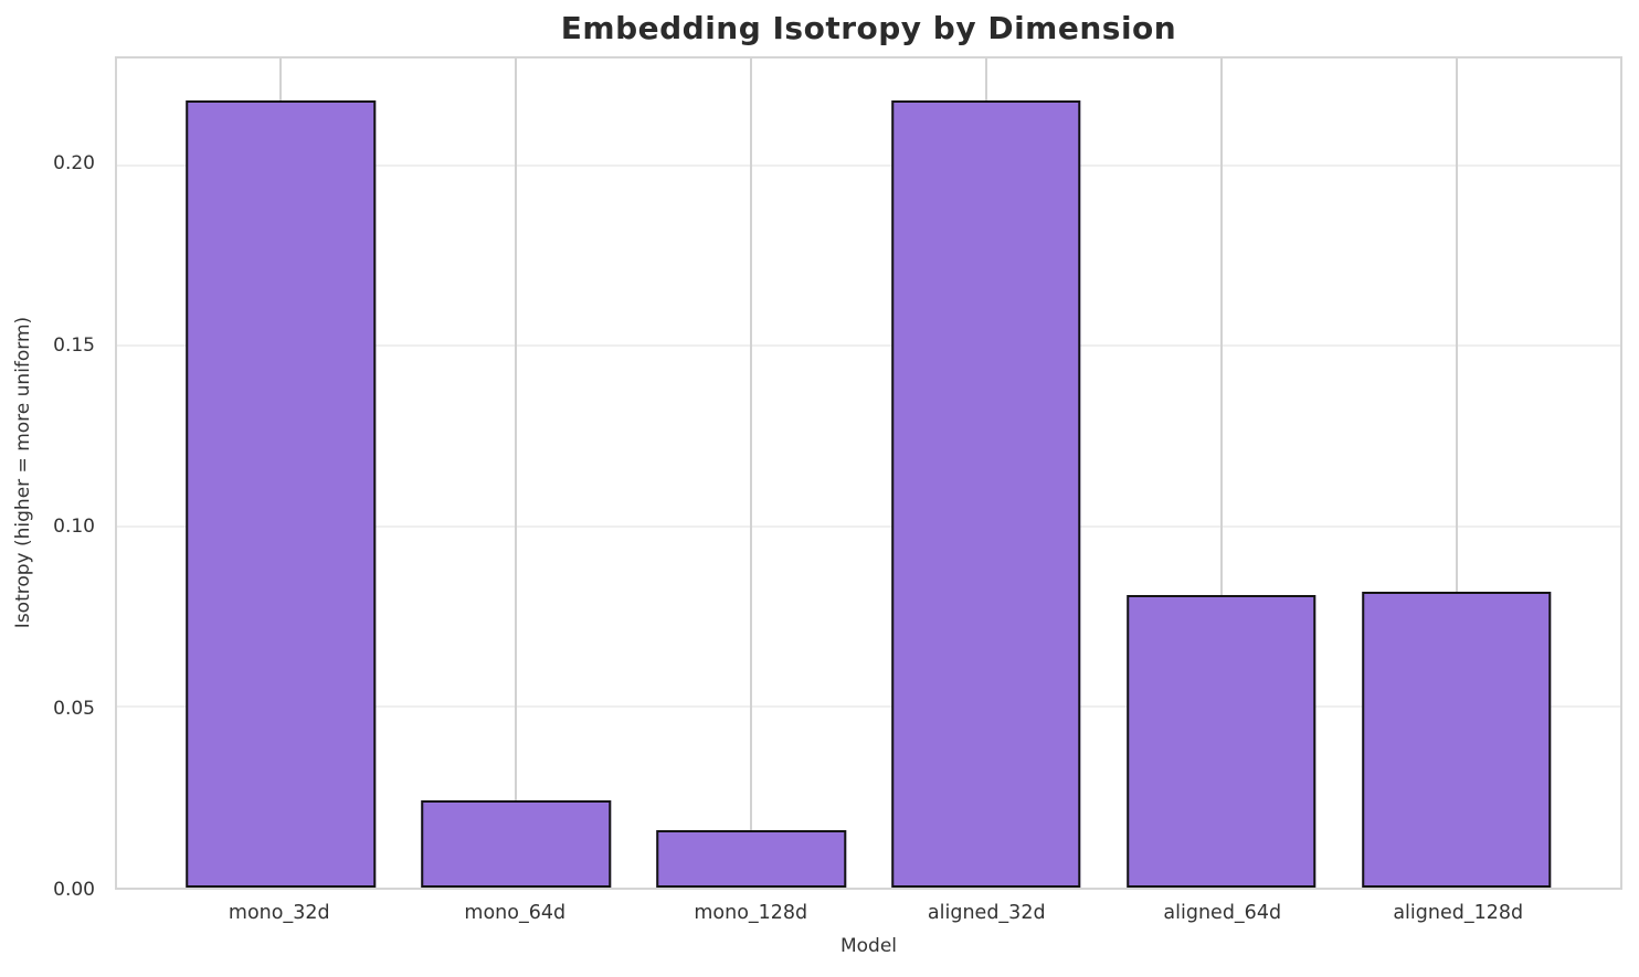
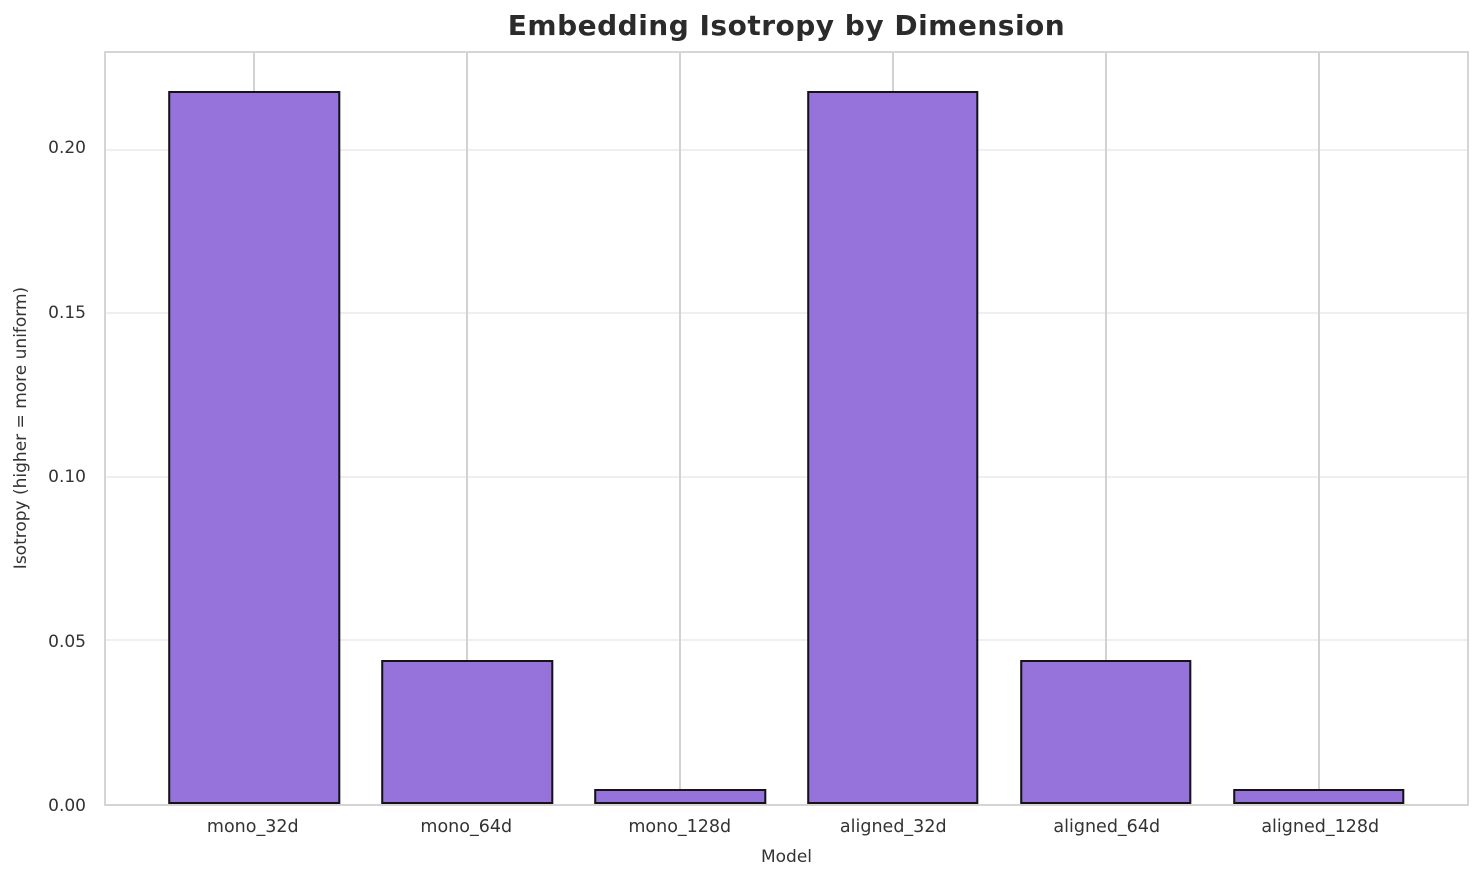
mono_64d: 0.024 -> 0.044
mono_128d: 0.016 -> 0.005
aligned_64d: 0.081 -> 0.044
aligned_128d: 0.082 -> 0.005
